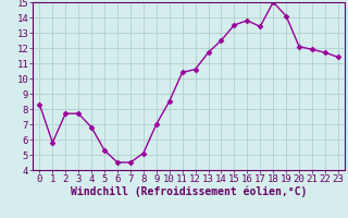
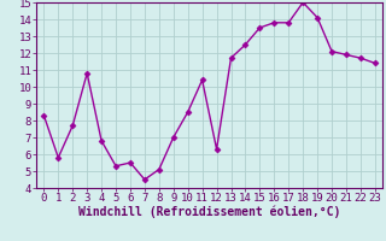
3: 7.7 -> 10.8
6: 4.5 -> 5.5
12: 10.6 -> 6.3
17: 13.4 -> 13.8
